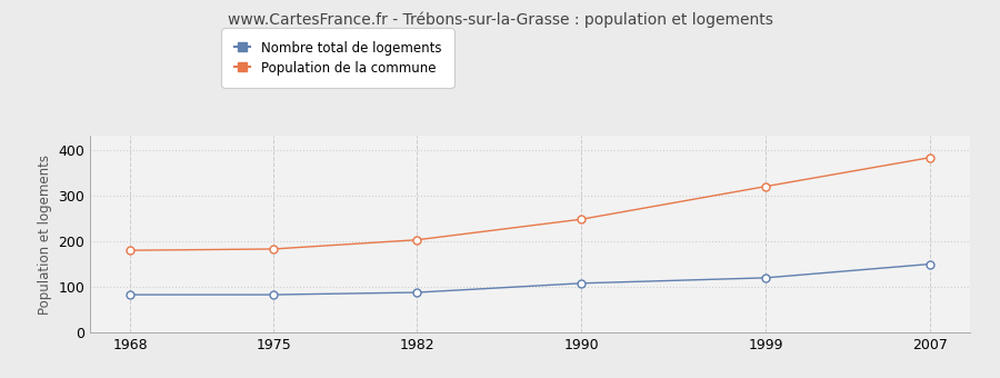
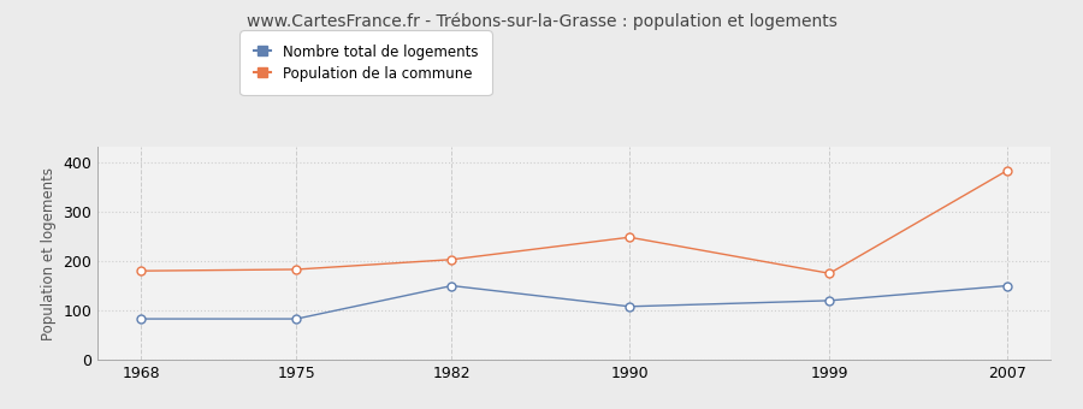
Nombre total de logements/1982: 88 -> 150
Population de la commune/1999: 320 -> 175
